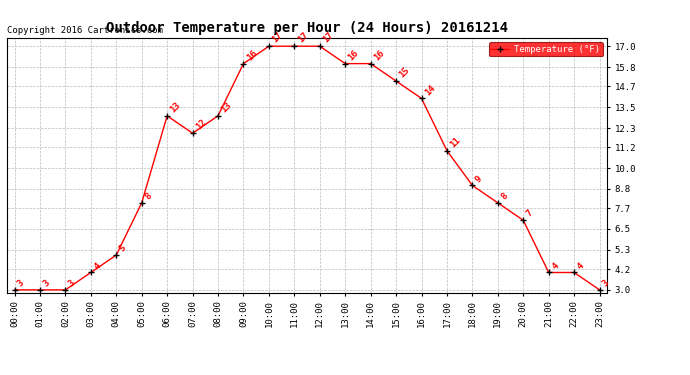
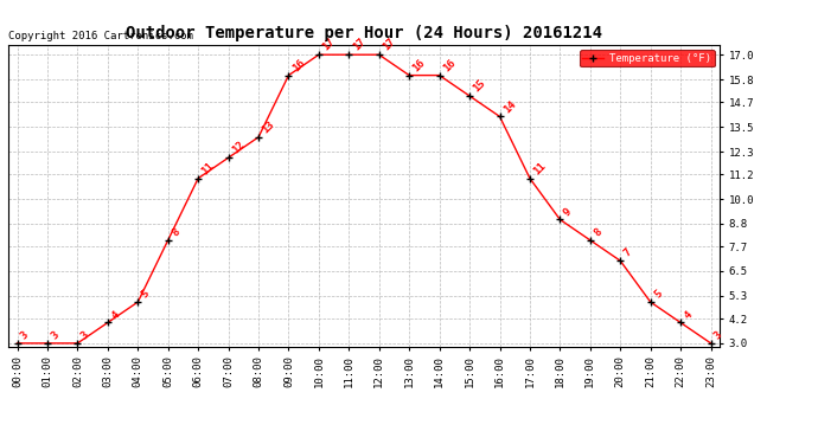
06:00: 13 -> 11
21:00: 4 -> 5
